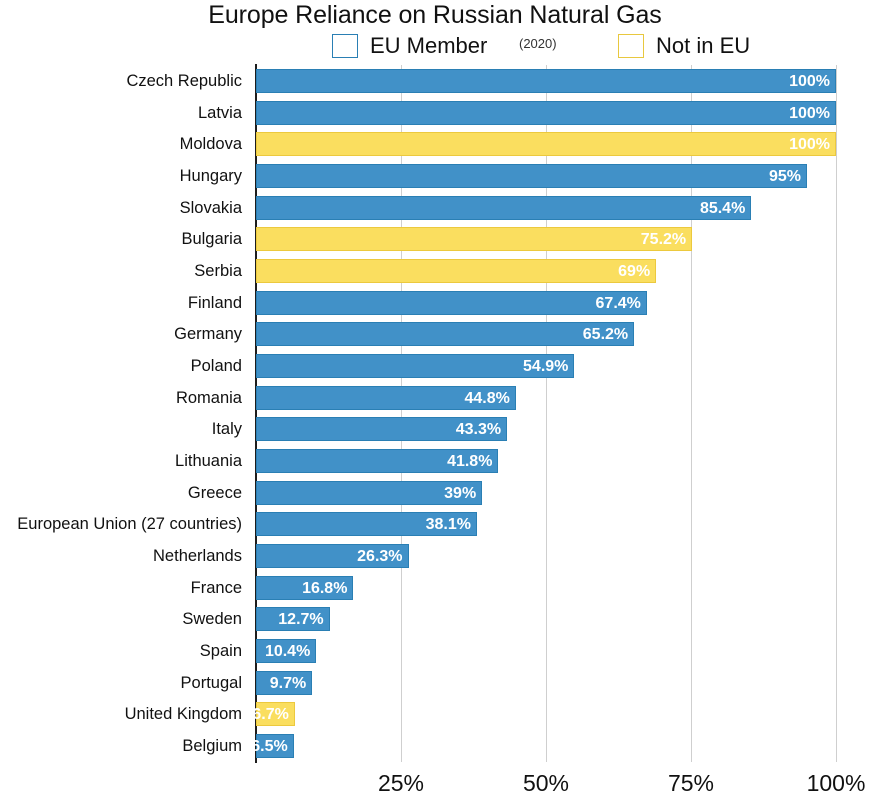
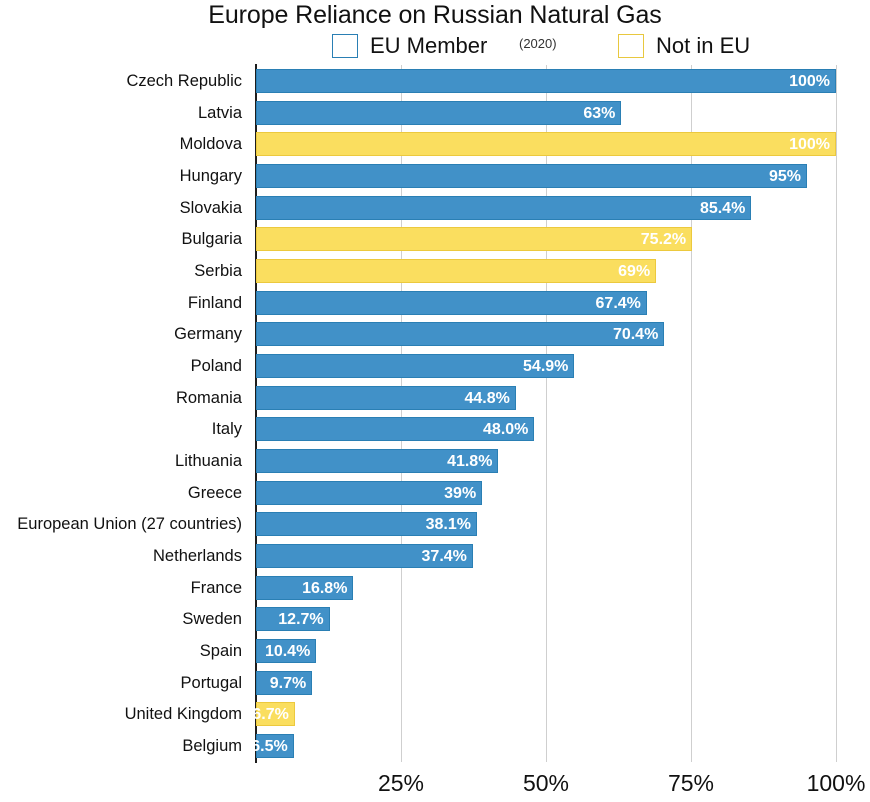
Latvia: 100% -> 63%
Germany: 65.2% -> 70.4%
Italy: 43.3% -> 48.0%
Netherlands: 26.3% -> 37.4%
